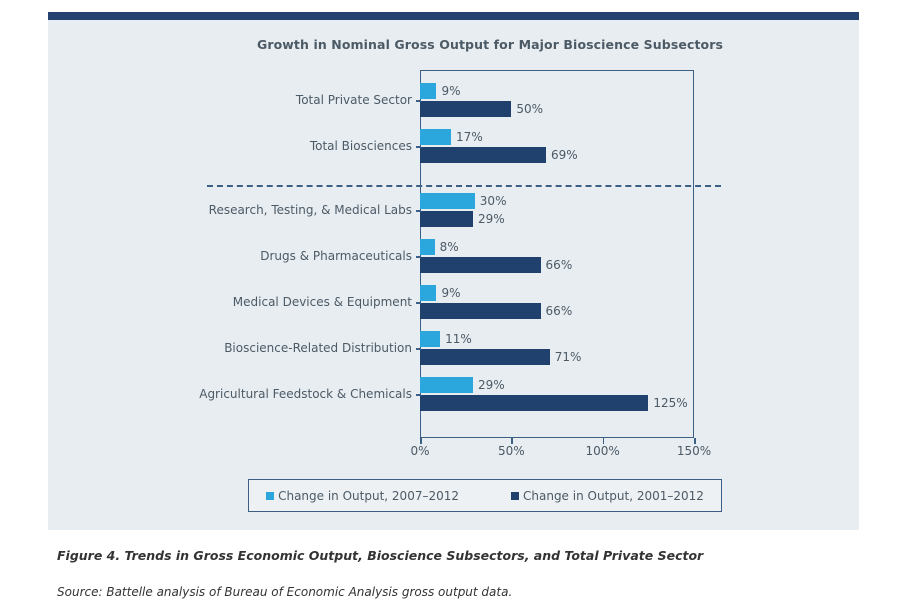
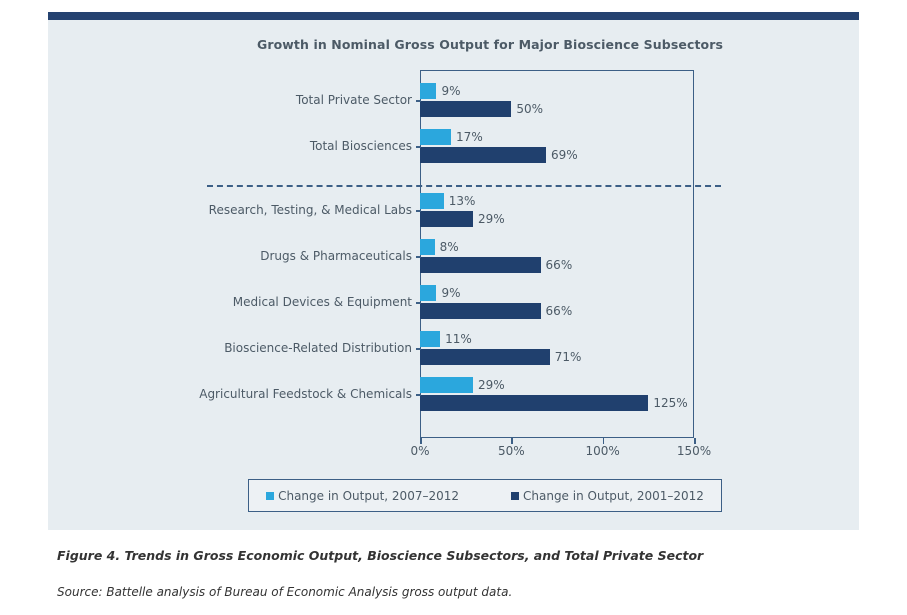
Change in Output, 2007–2012/Research, Testing, & Medical Labs: 30% -> 13%
